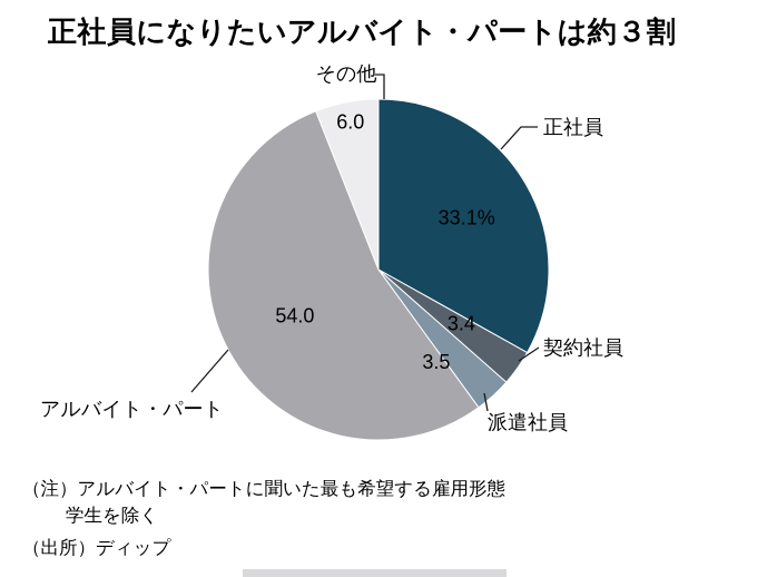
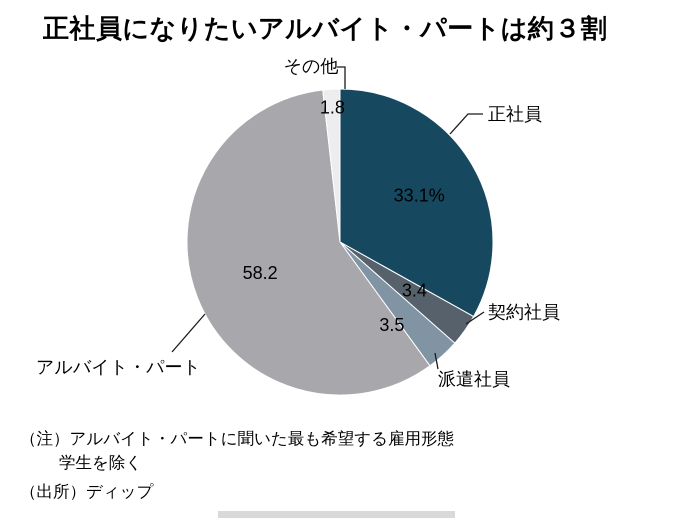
アルバイト・パート: 54.0 -> 58.2
その他: 6.0 -> 1.8
